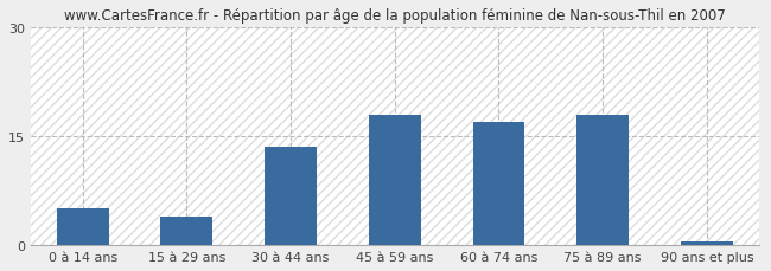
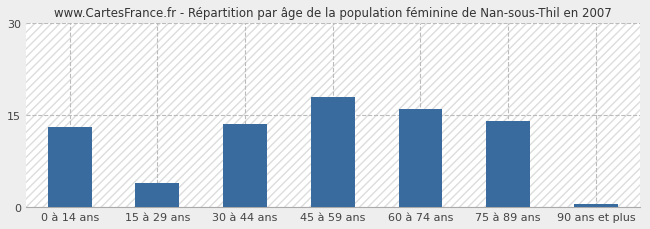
0 à 14 ans: 5.0 -> 13.0
60 à 74 ans: 17.0 -> 16.0
75 à 89 ans: 18.0 -> 14.0
